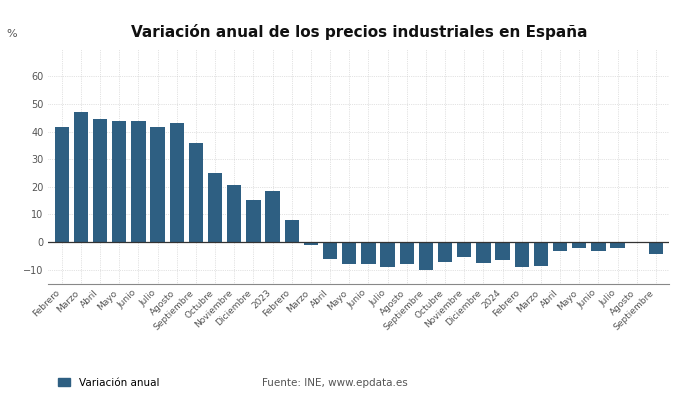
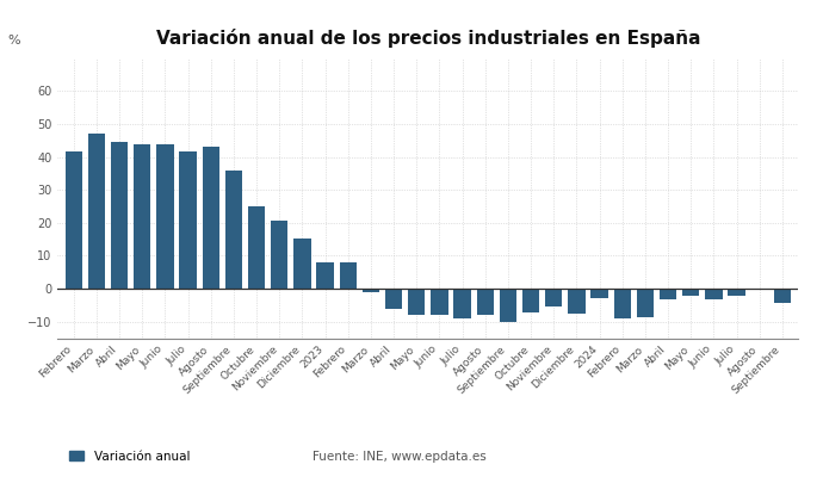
2023: 18.5 -> 7.9
2024: -6.5 -> -3.0
